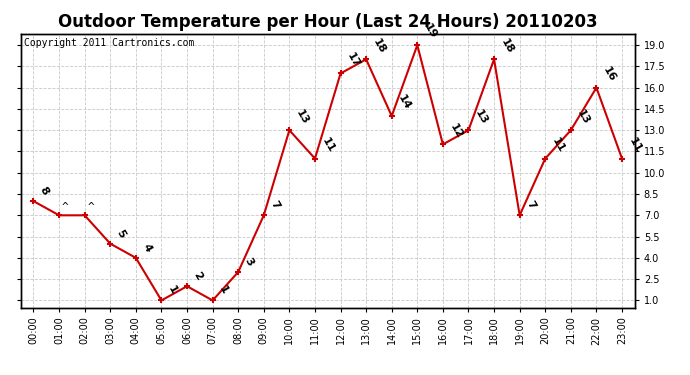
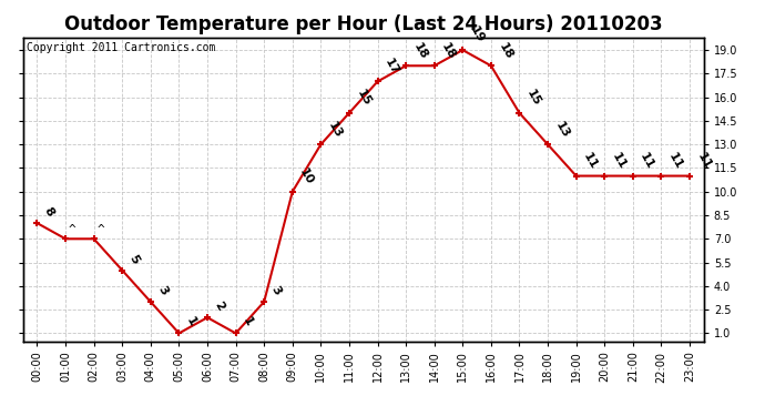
04:00: 4 -> 3
09:00: 7 -> 10
11:00: 11 -> 15
14:00: 14 -> 18
16:00: 12 -> 18
17:00: 13 -> 15
18:00: 18 -> 13
19:00: 7 -> 11
21:00: 13 -> 11
22:00: 16 -> 11
